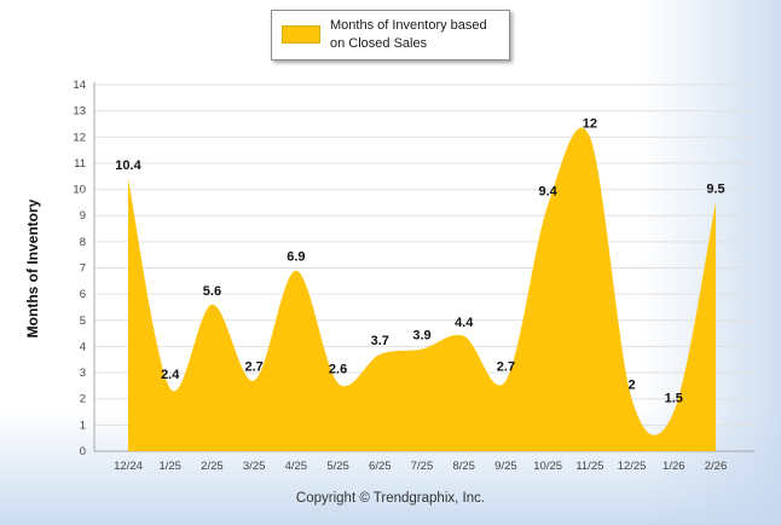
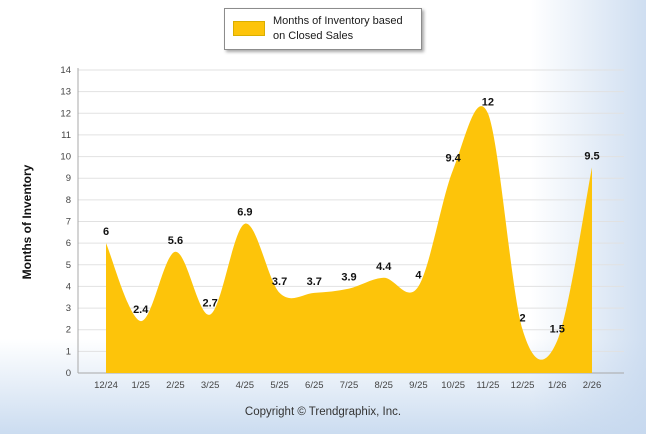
12/24: 10.4 -> 6
5/25: 2.6 -> 3.7
9/25: 2.7 -> 4
